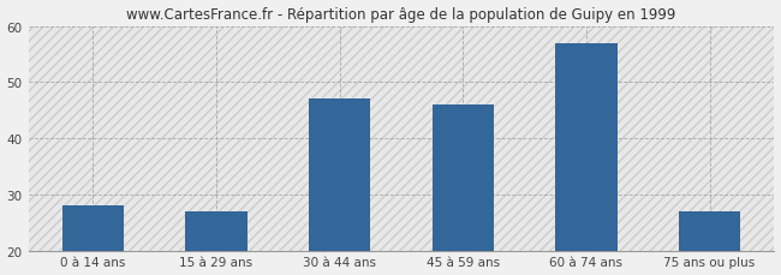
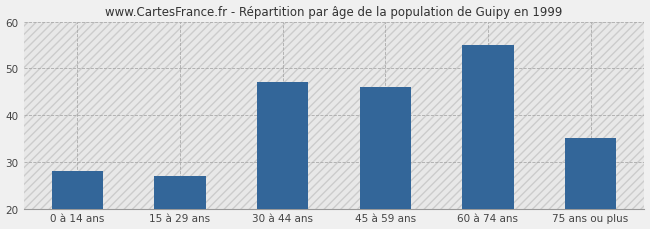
60 à 74 ans: 57 -> 55
75 ans ou plus: 27 -> 35
